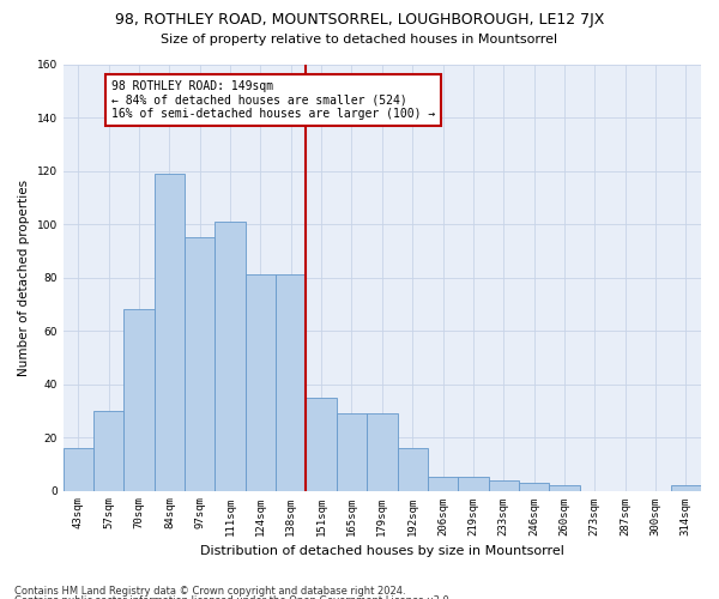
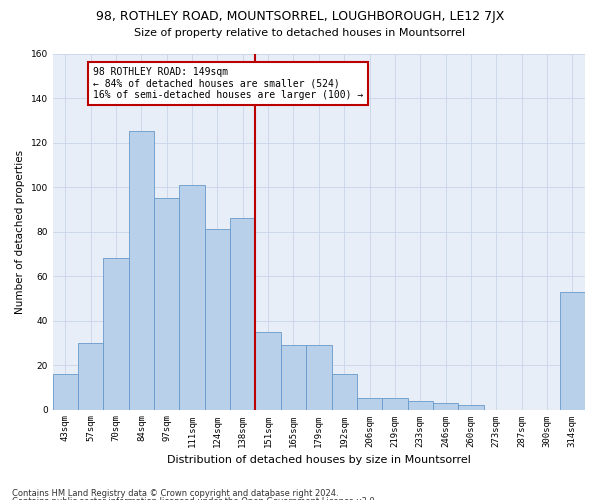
84sqm: 119 -> 125
138sqm: 81 -> 86
314sqm: 2 -> 53
